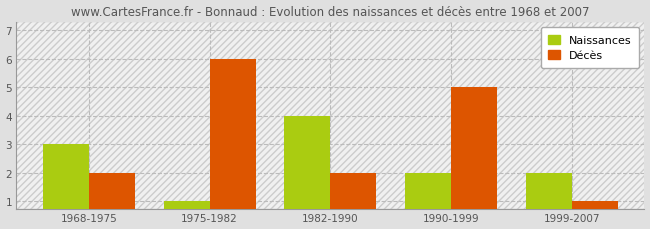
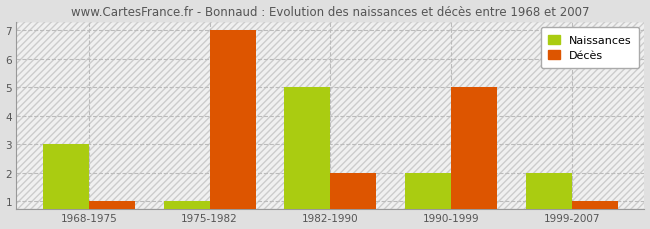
Décès/1968-1975: 2 -> 1
Décès/1975-1982: 6 -> 7
Naissances/1982-1990: 4 -> 5
